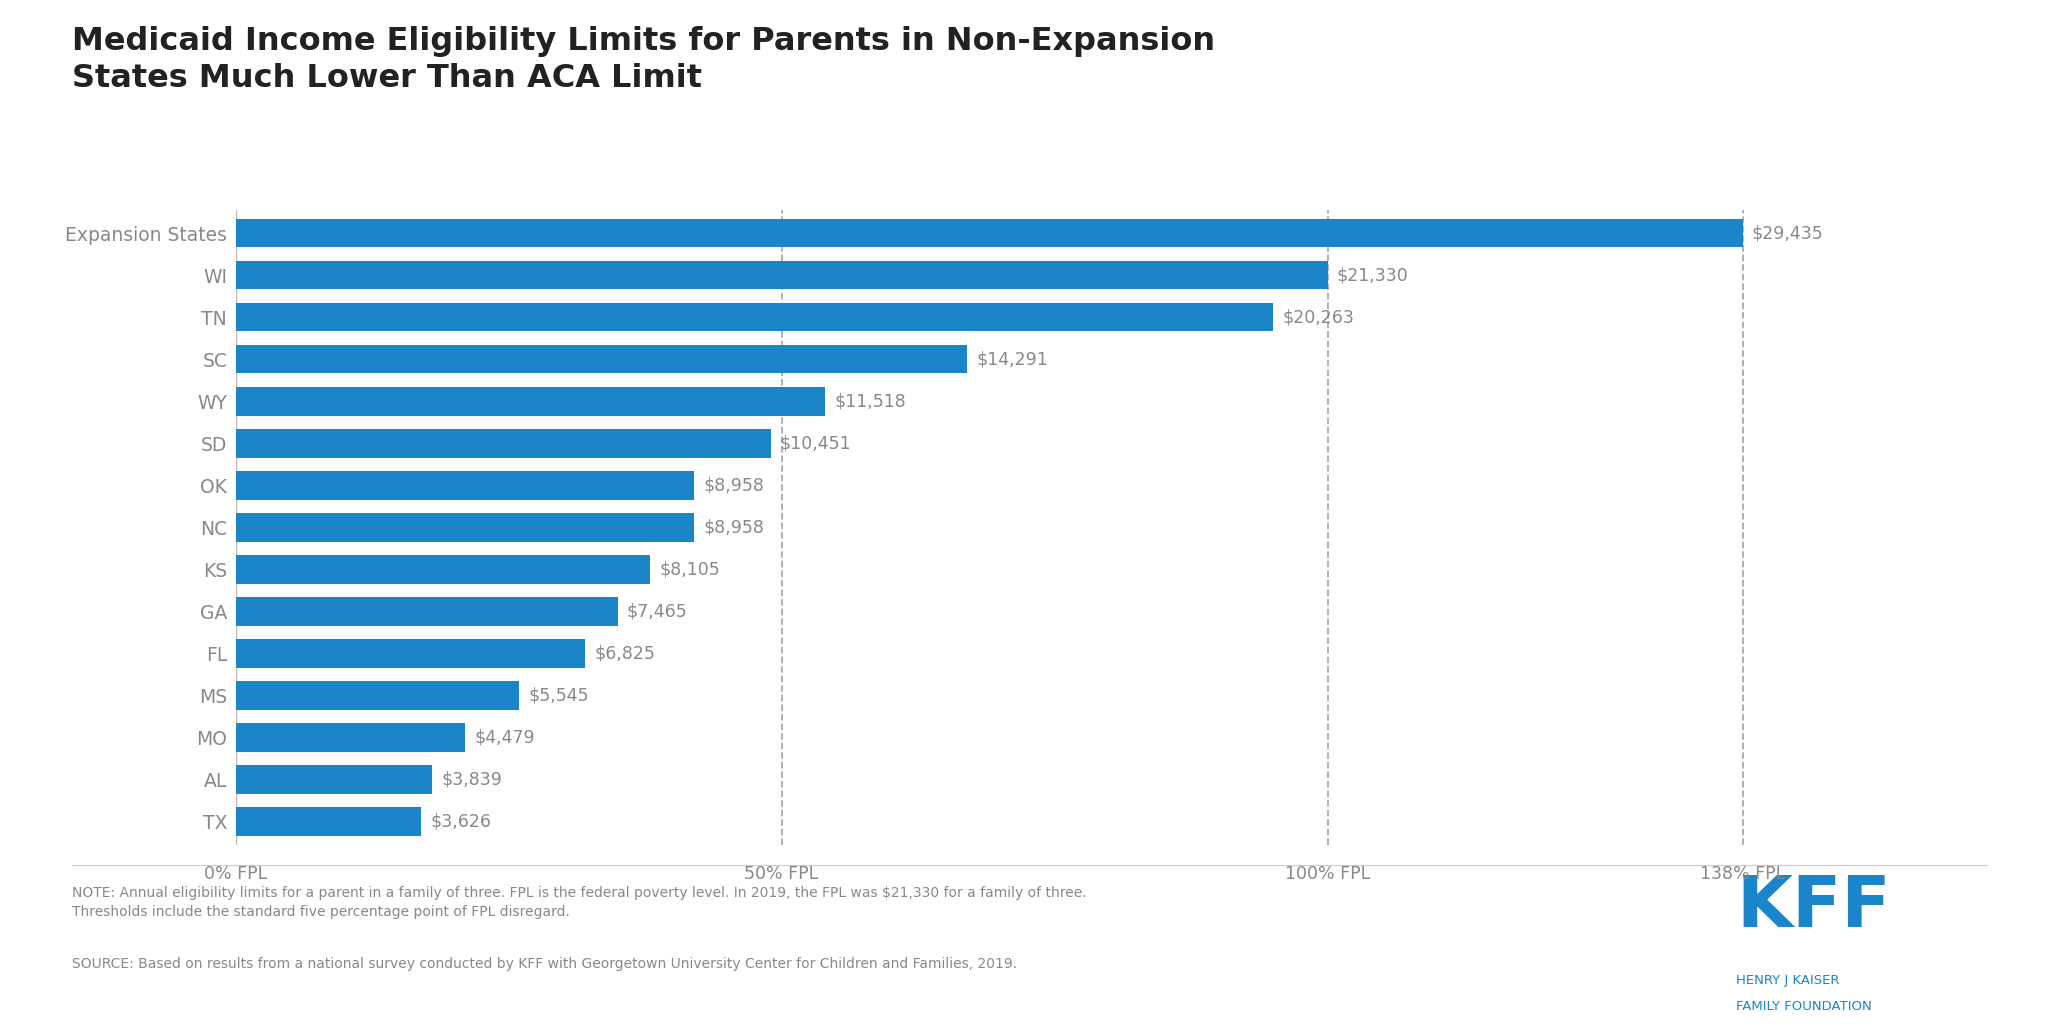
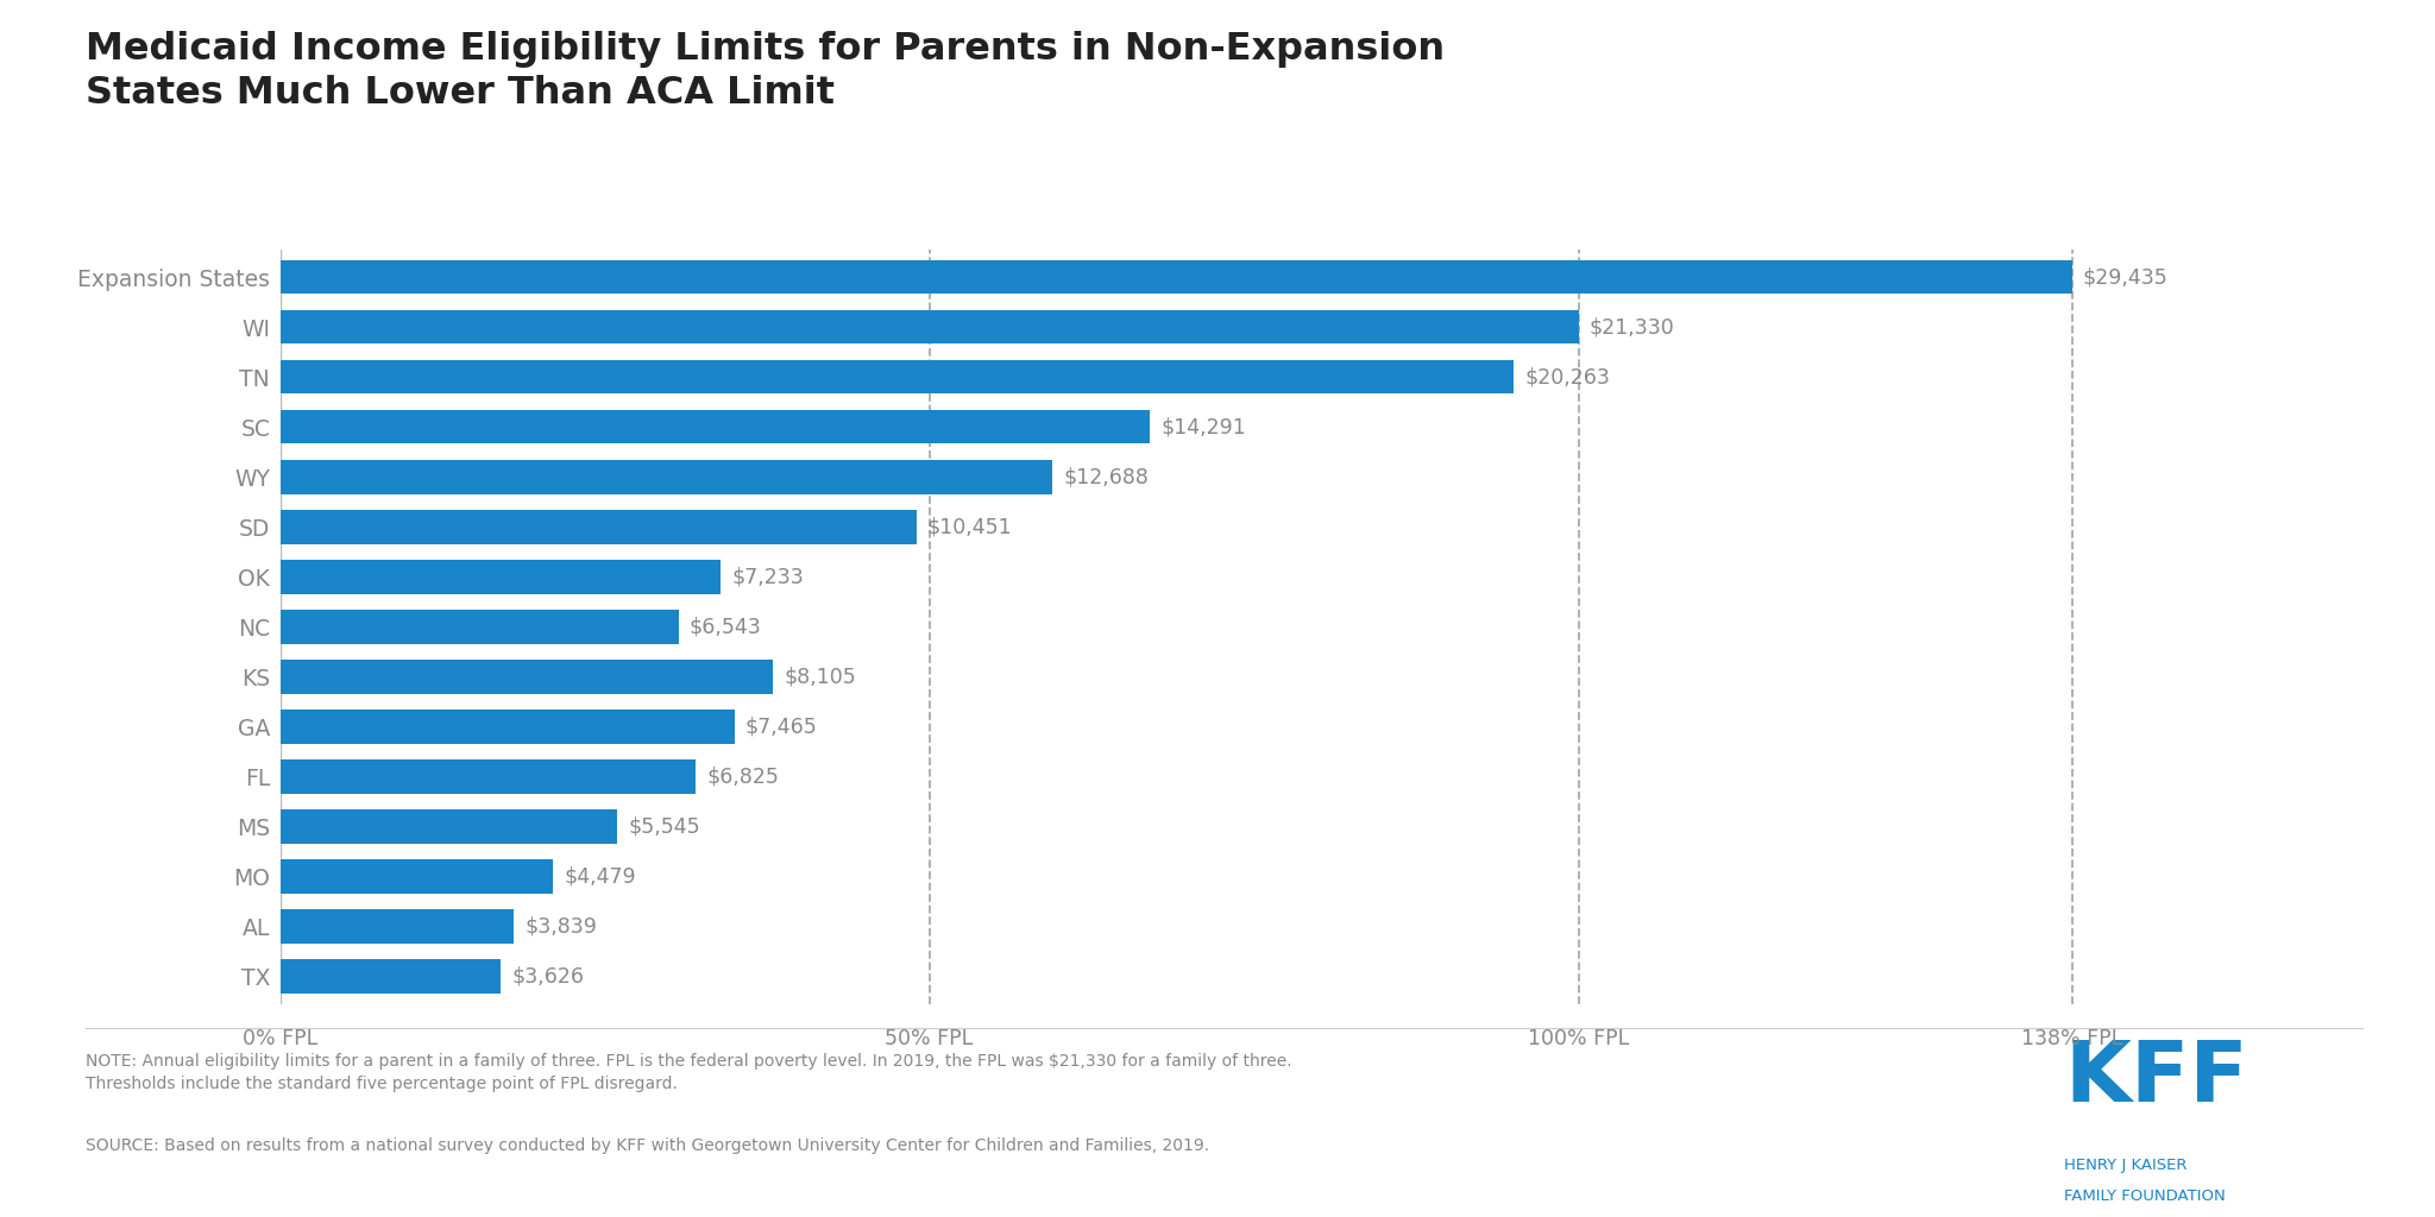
WY: $11,518 -> $12,688
OK: $8,958 -> $7,233
NC: $8,958 -> $6,543
